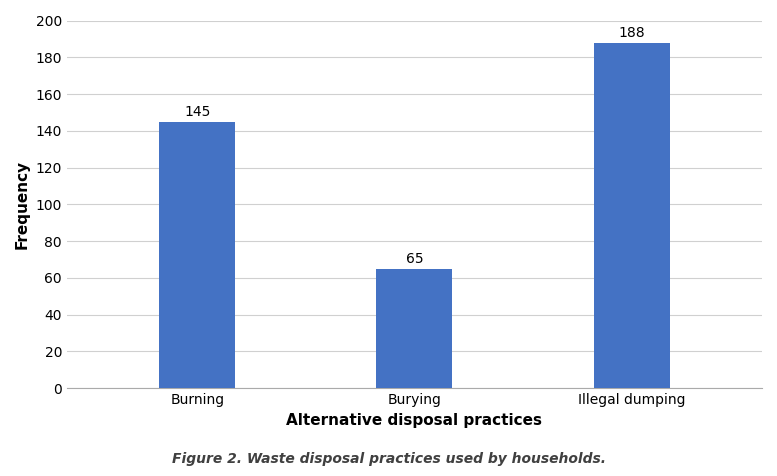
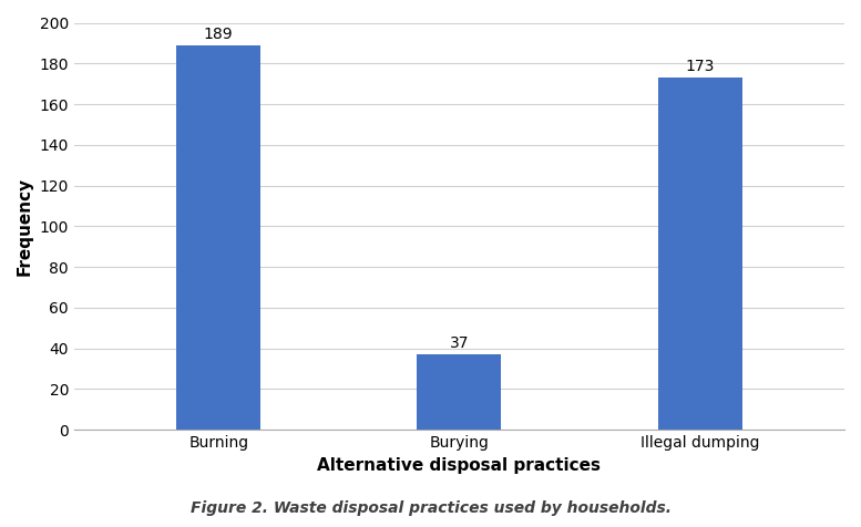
Burning: 145 -> 189
Burying: 65 -> 37
Illegal dumping: 188 -> 173
